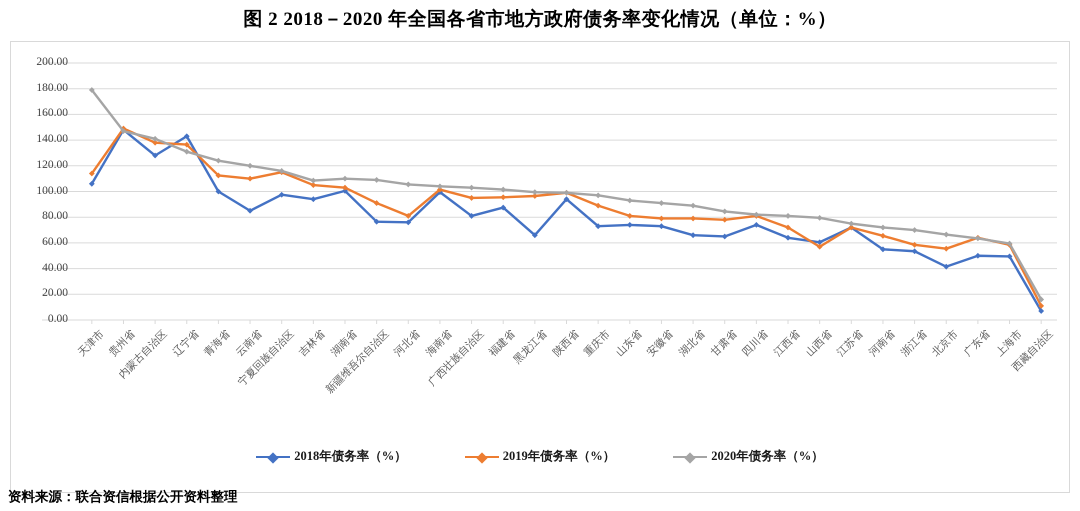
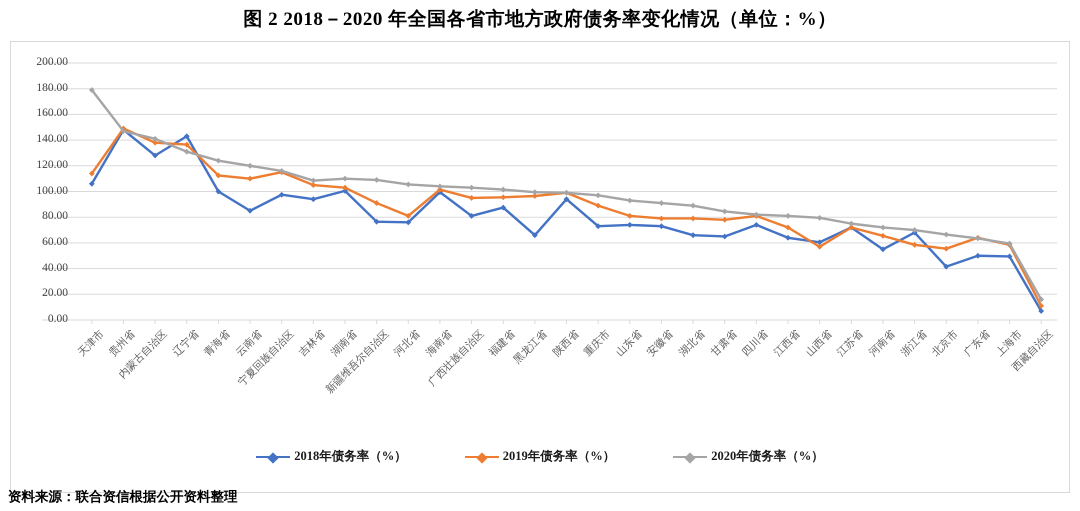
2018年债务率（%）/浙江省: 54 -> 68
